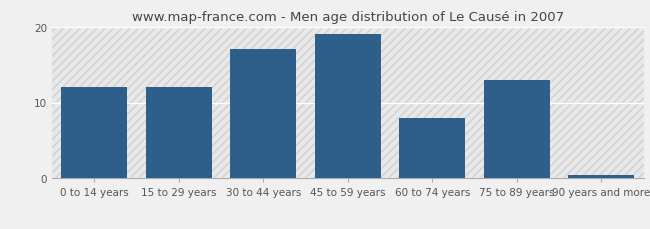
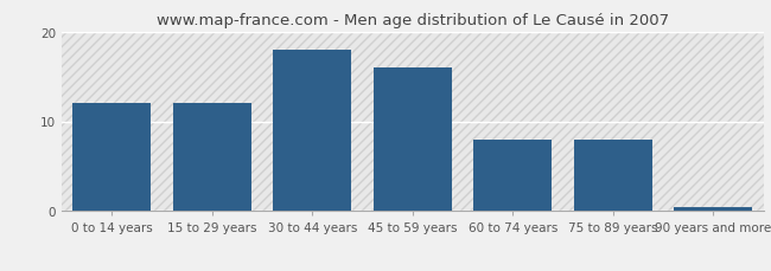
30 to 44 years: 17.0 -> 18.0
45 to 59 years: 19.0 -> 16.0
75 to 89 years: 13.0 -> 8.0
